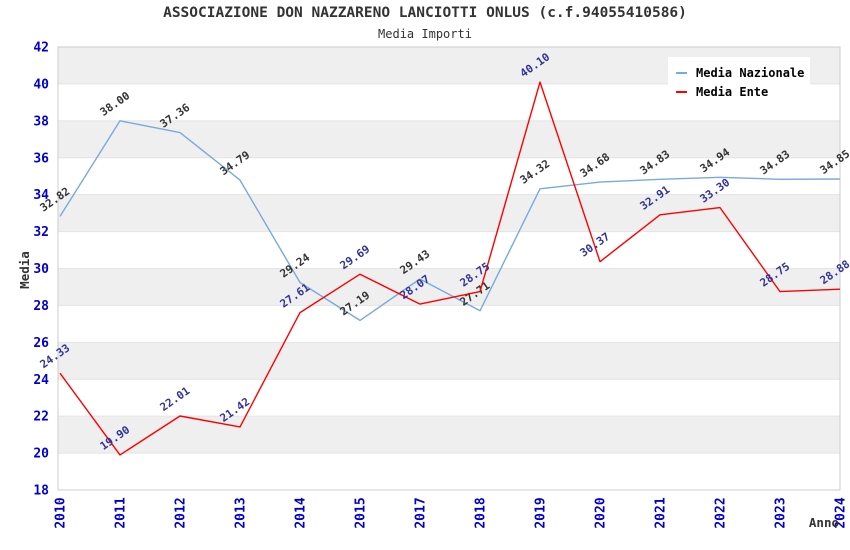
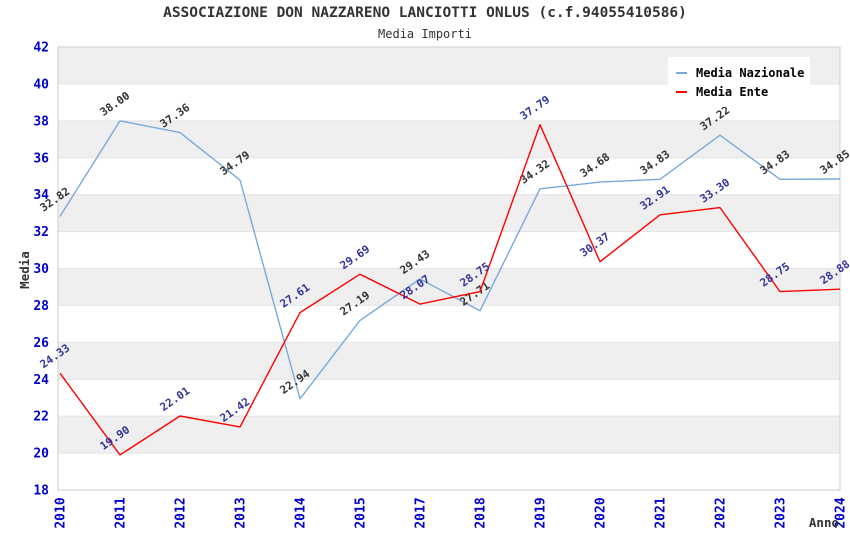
Media Nazionale/2014: 29.24 -> 22.94
Media Ente/2019: 40.10 -> 37.79
Media Nazionale/2022: 34.94 -> 37.22
